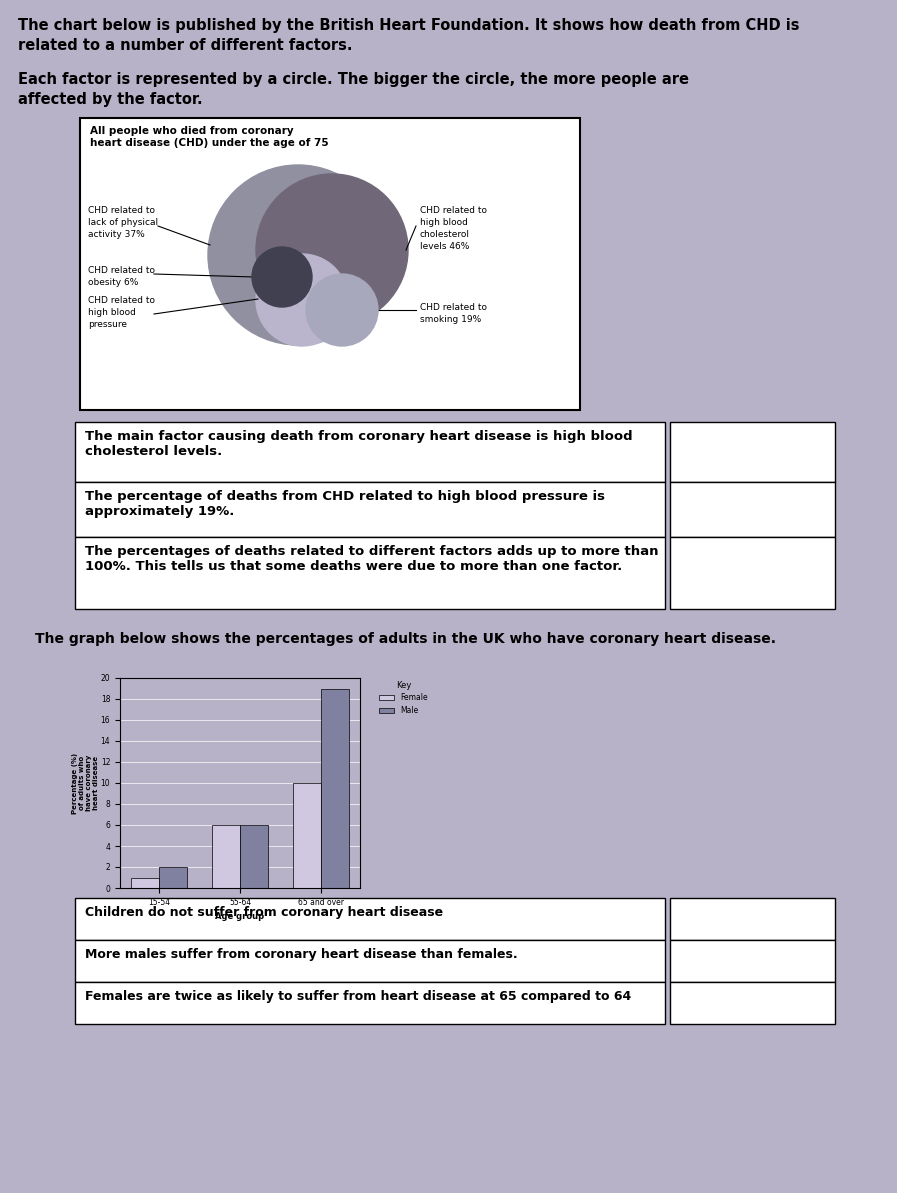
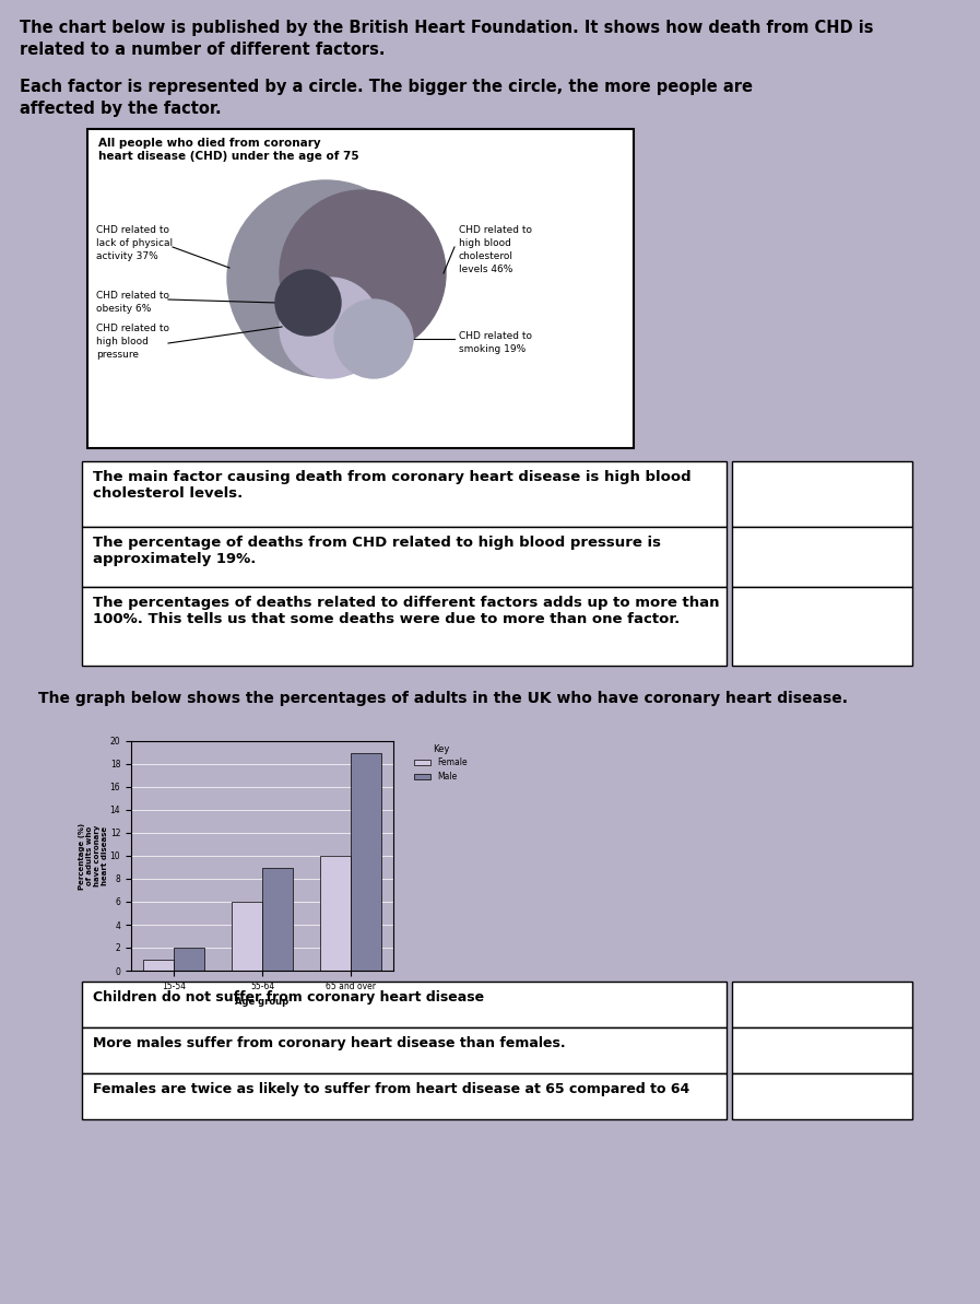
Male/55-64: 6 -> 9
